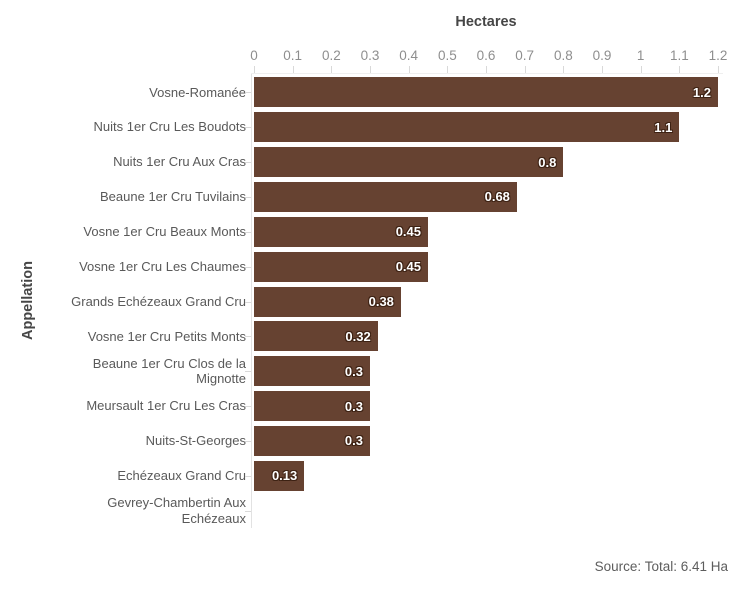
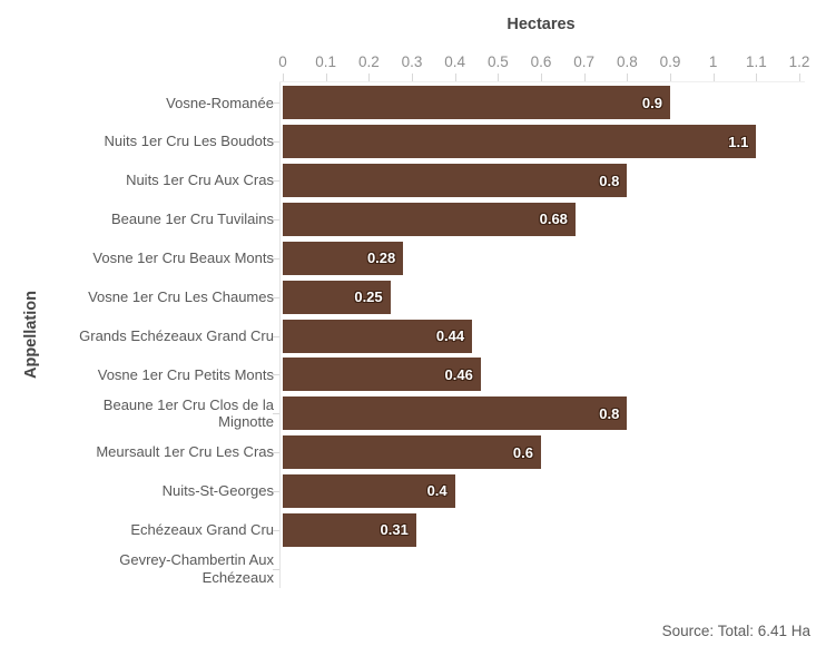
Vosne-Romanée: 1.2 -> 0.9
Vosne 1er Cru Beaux Monts: 0.45 -> 0.28
Vosne 1er Cru Les Chaumes: 0.45 -> 0.25
Grands Echézeaux Grand Cru: 0.38 -> 0.44
Vosne 1er Cru Petits Monts: 0.32 -> 0.46
Beaune 1er Cru Clos de la Mignotte: 0.3 -> 0.8
Meursault 1er Cru Les Cras: 0.3 -> 0.6
Nuits-St-Georges: 0.3 -> 0.4
Echézeaux Grand Cru: 0.13 -> 0.31
